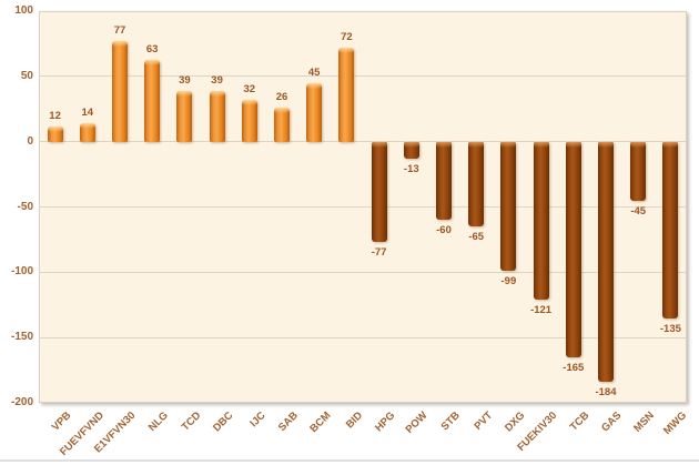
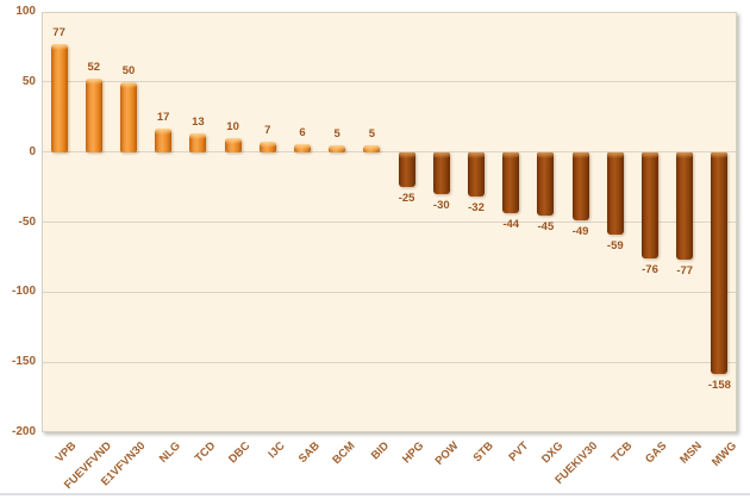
VPB: 12 -> 77
FUEVFVND: 14 -> 52
E1VFVN30: 77 -> 50
NLG: 63 -> 17
TCD: 39 -> 13
DBC: 39 -> 10
IJC: 32 -> 7
SAB: 26 -> 6
BCM: 45 -> 5
BID: 72 -> 5
HPG: -77 -> -25
POW: -13 -> -30
STB: -60 -> -32
PVT: -65 -> -44
DXG: -99 -> -45
FUEKIV30: -121 -> -49
TCB: -165 -> -59
GAS: -184 -> -76
MSN: -45 -> -77
MWG: -135 -> -158
